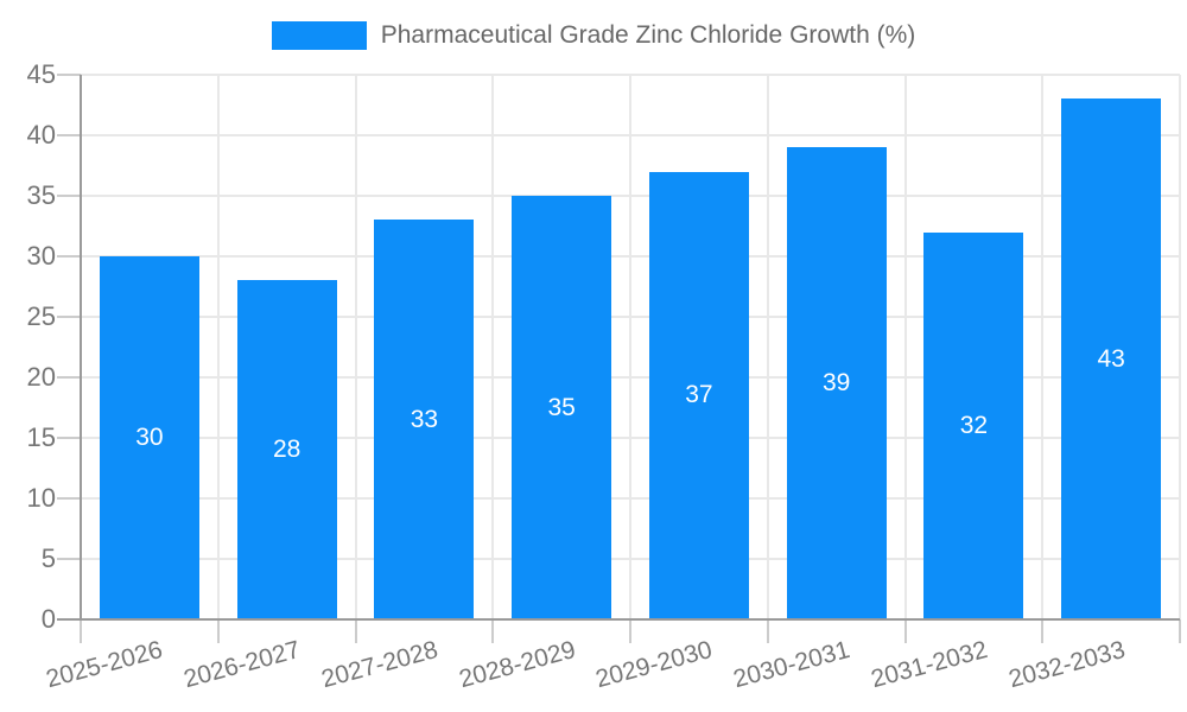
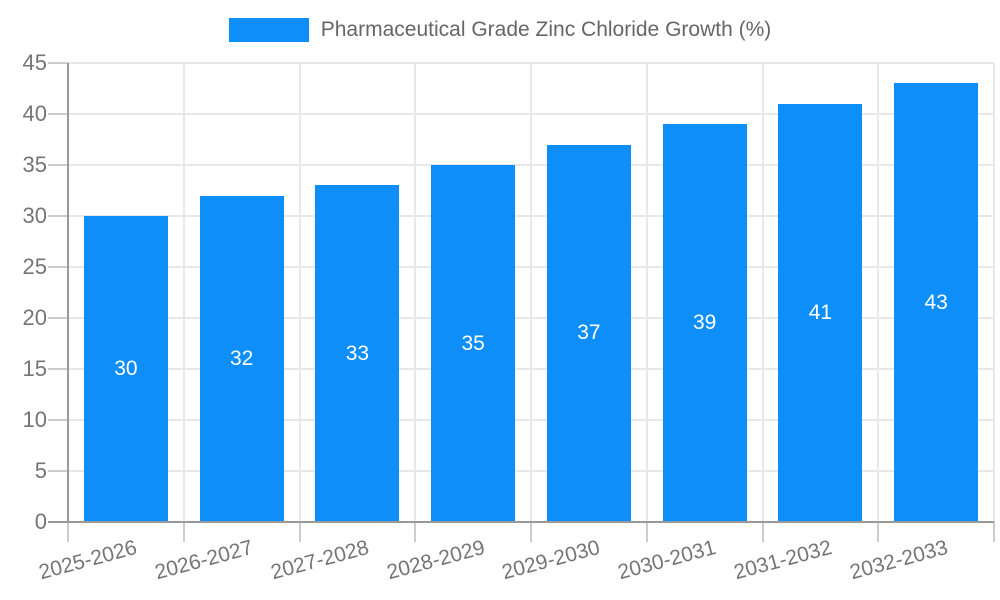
2026-2027: 28 -> 32
2031-2032: 32 -> 41
